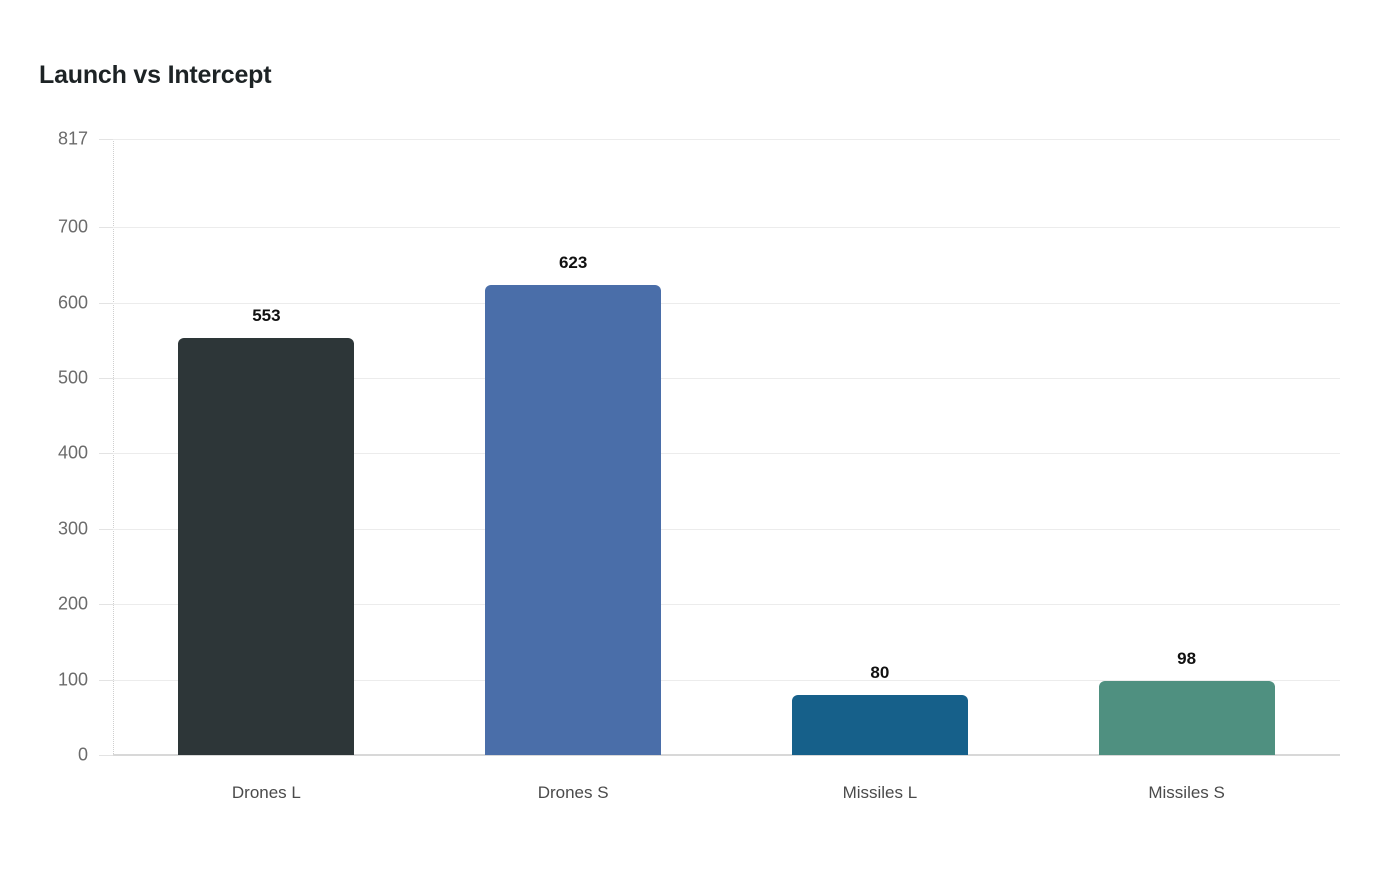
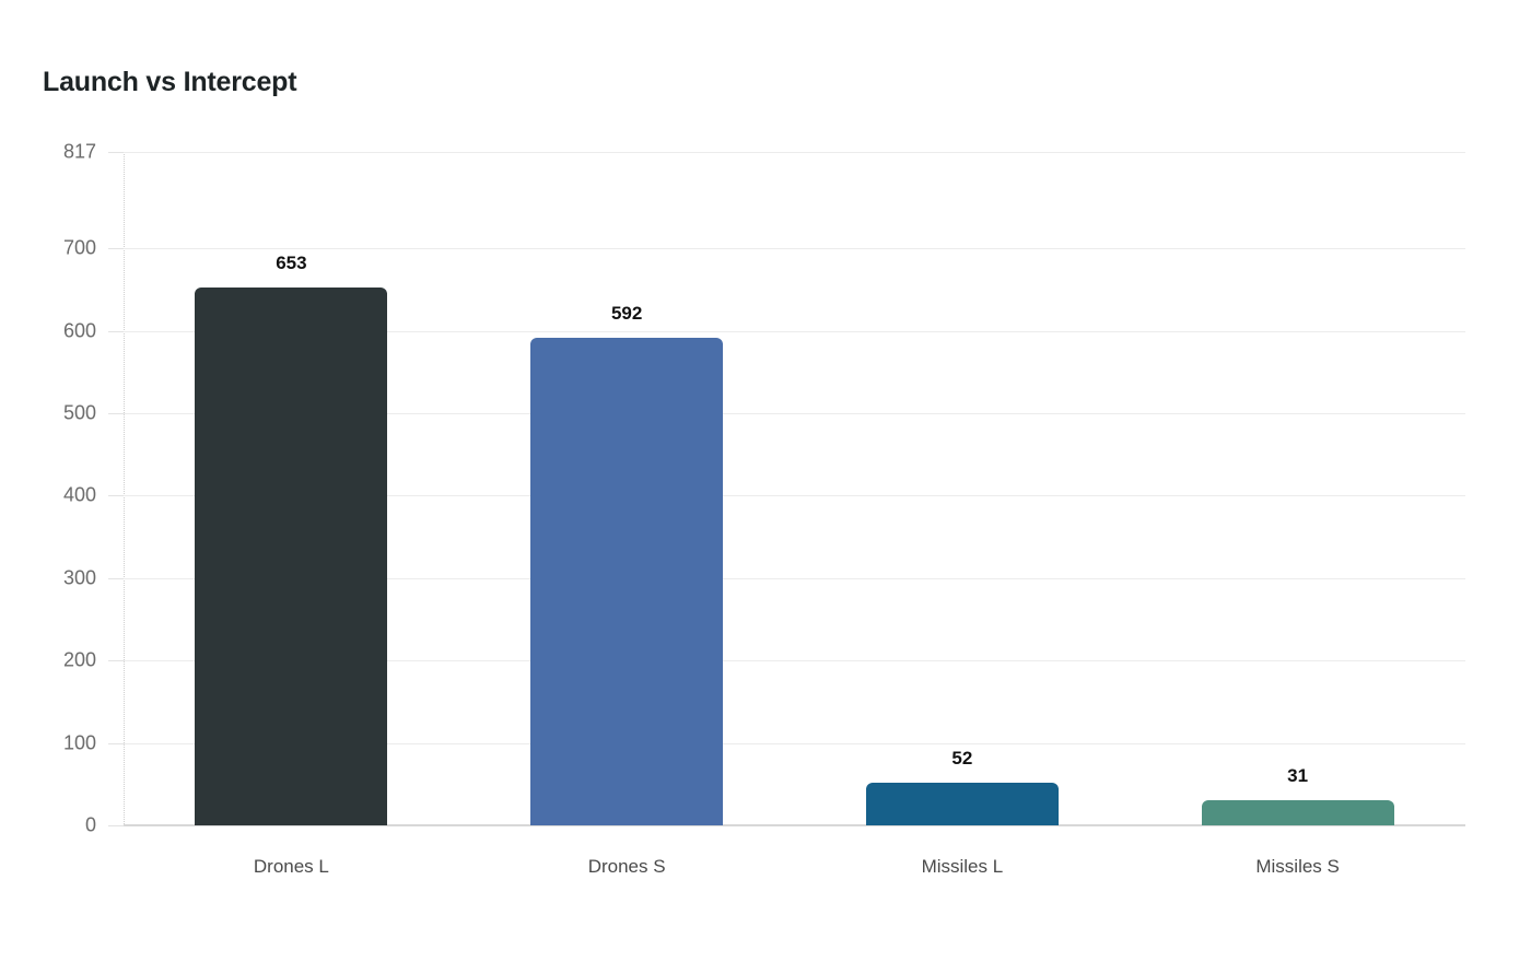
Drones L: 553 -> 653
Drones S: 623 -> 592
Missiles L: 80 -> 52
Missiles S: 98 -> 31
